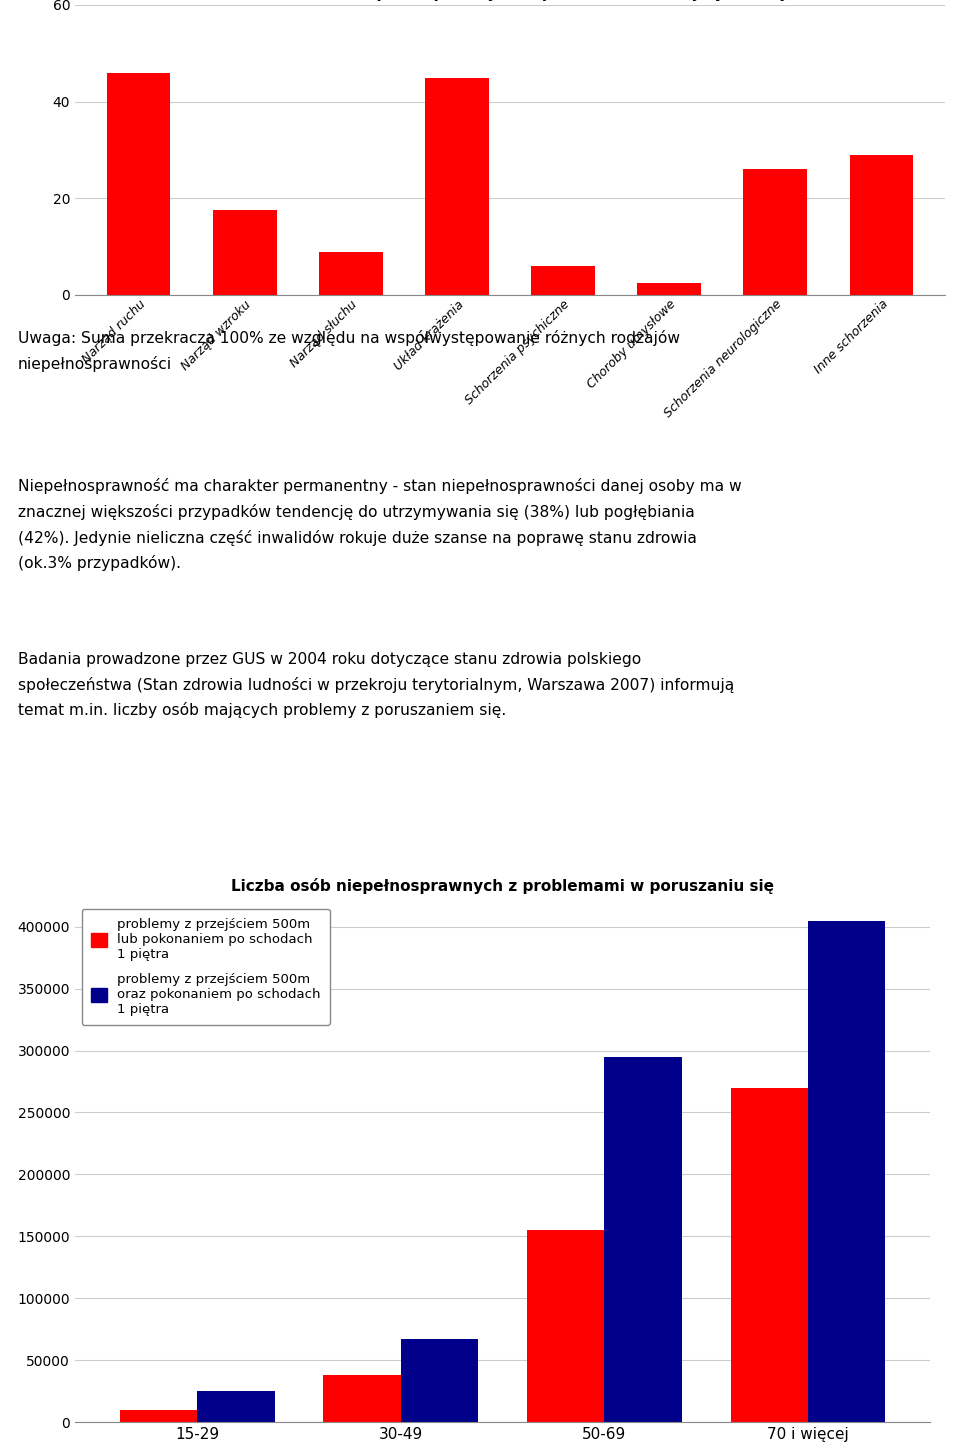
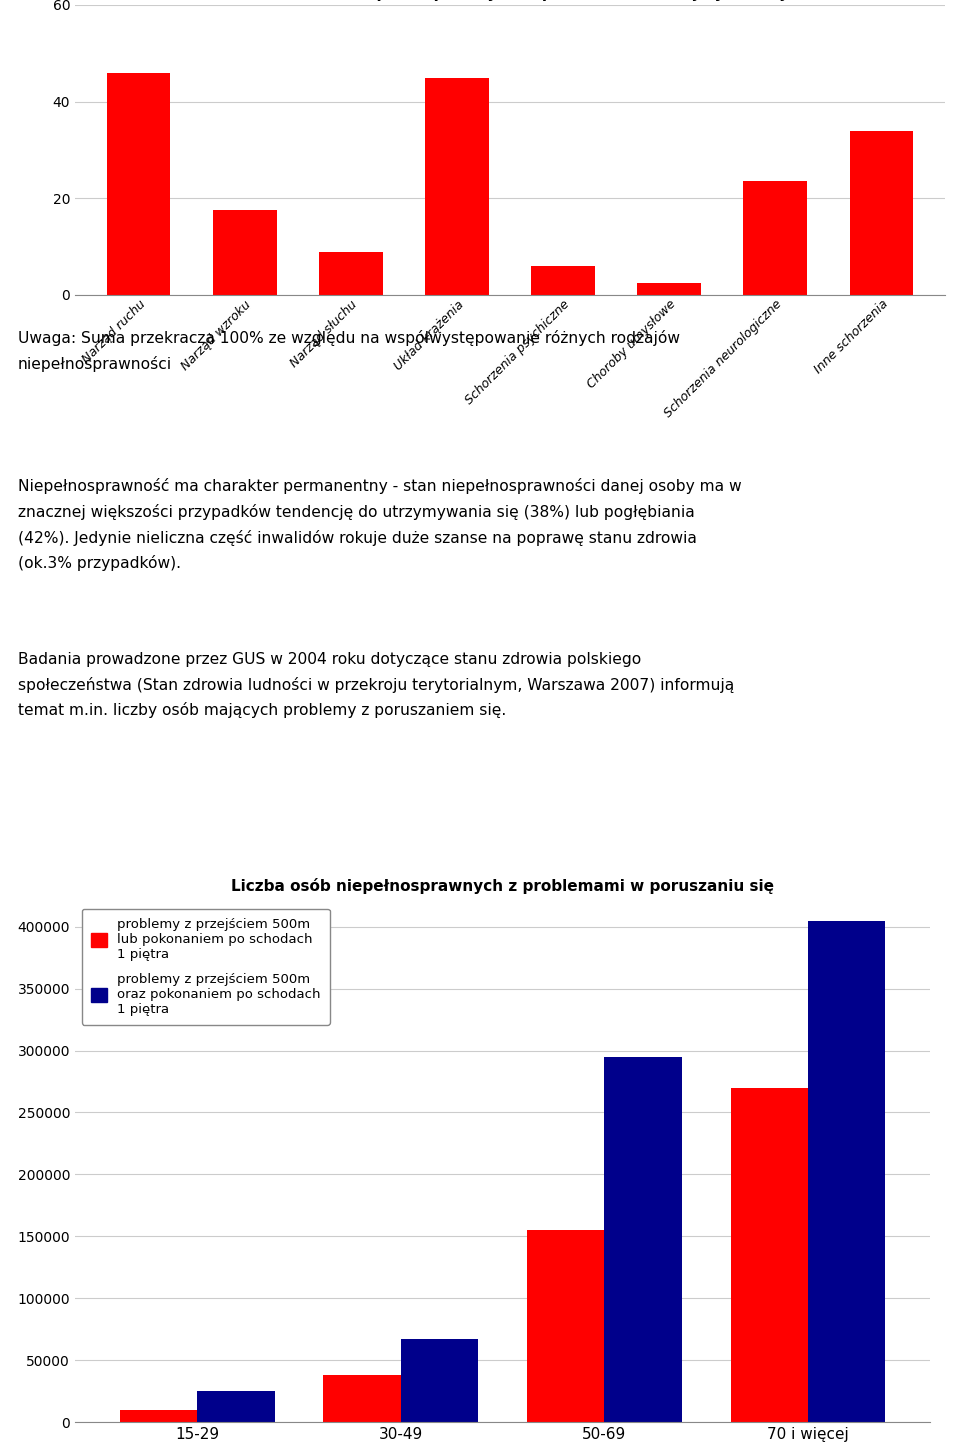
Schorzenia neurologiczne: 26.0 -> 23.5
Inne schorzenia: 29.0 -> 34.0
